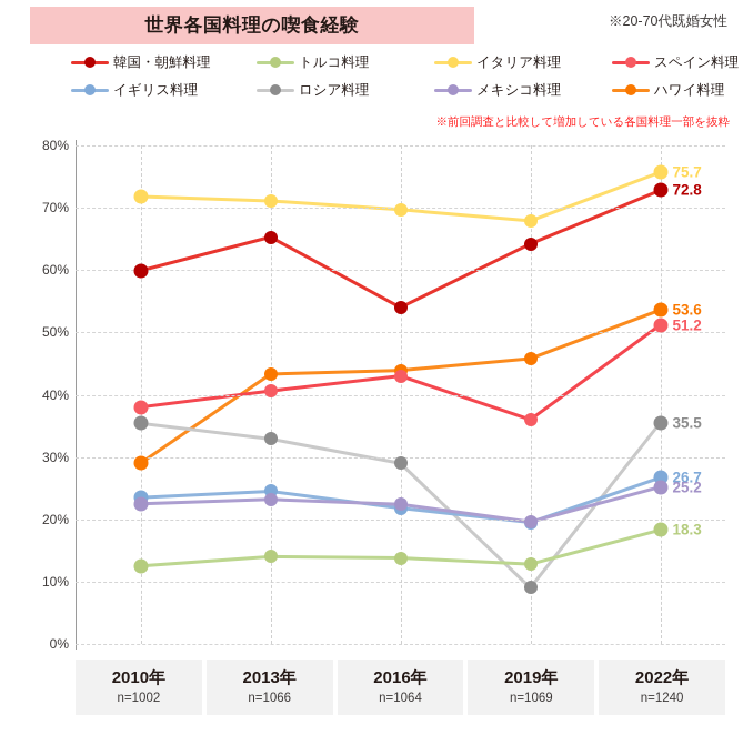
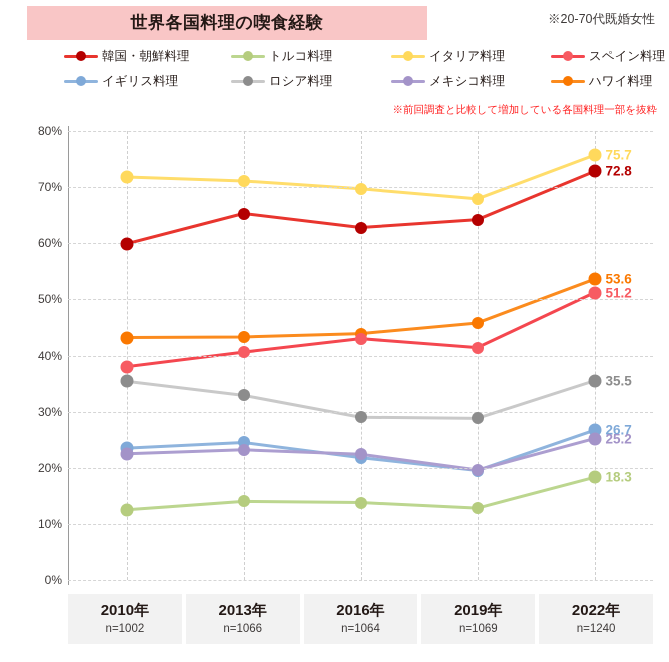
ハワイ料理/2010年: 29% -> 43%
韓国・朝鮮料理/2016年: 54% -> 63%
スペイン料理/2019年: 36% -> 41%
ロシア料理/2019年: 9% -> 29%
